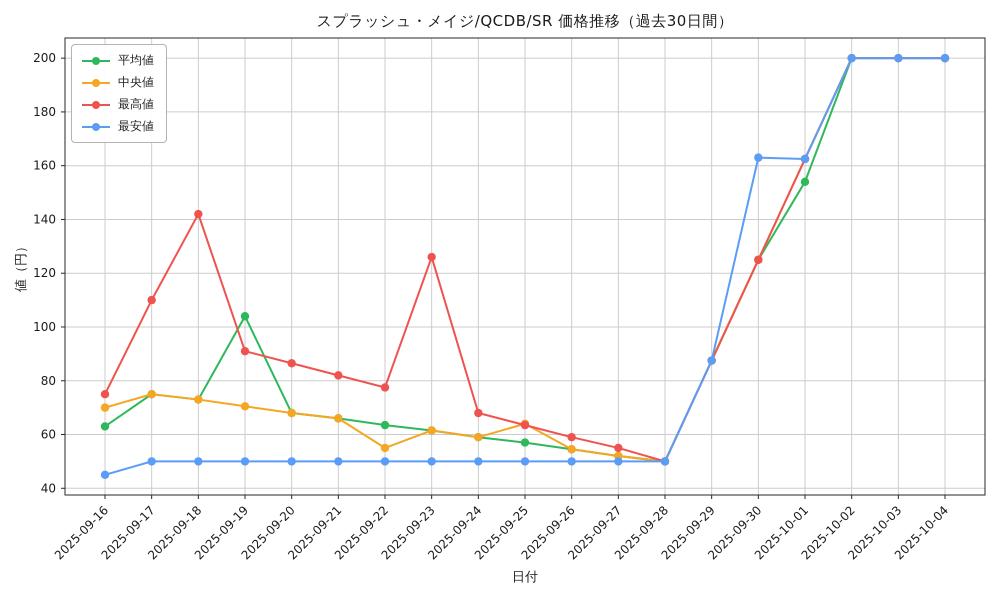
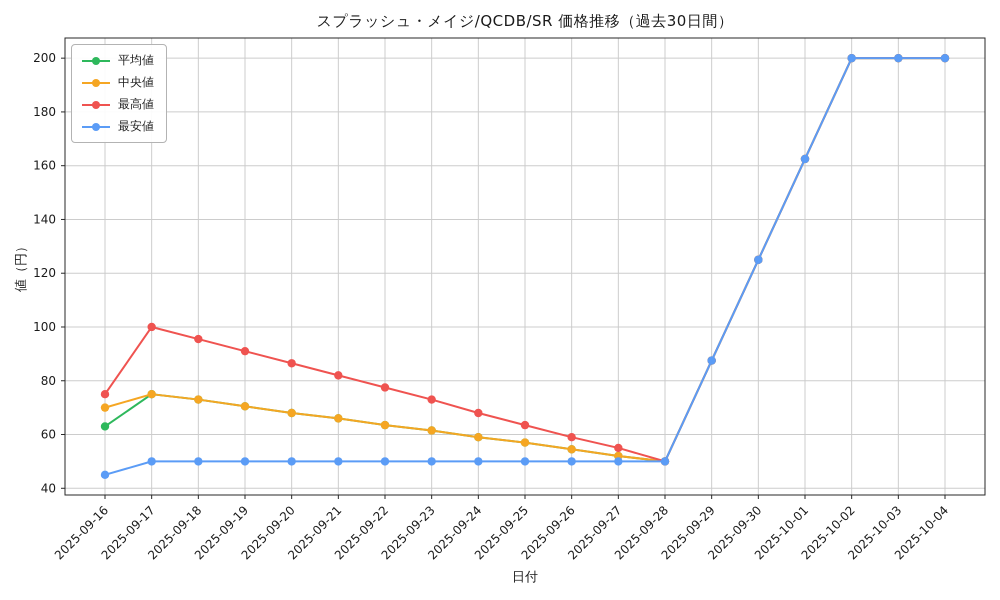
最高値/2025-09-17: 110 -> 100
最高値/2025-09-18: 142 -> 96
平均値/2025-09-19: 104 -> 70
中央値/2025-09-22: 55 -> 64
最高値/2025-09-23: 126 -> 73
中央値/2025-09-25: 64 -> 57
最安値/2025-09-30: 163 -> 125
平均値/2025-10-01: 154 -> 162
